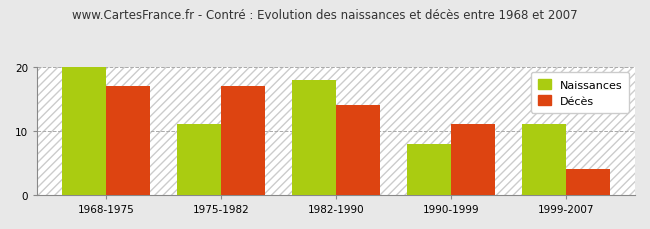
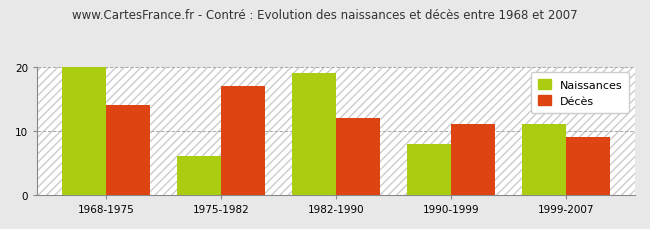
Décès/1968-1975: 17 -> 14
Naissances/1975-1982: 11 -> 6
Naissances/1982-1990: 18 -> 19
Décès/1982-1990: 14 -> 12
Décès/1999-2007: 4 -> 9
